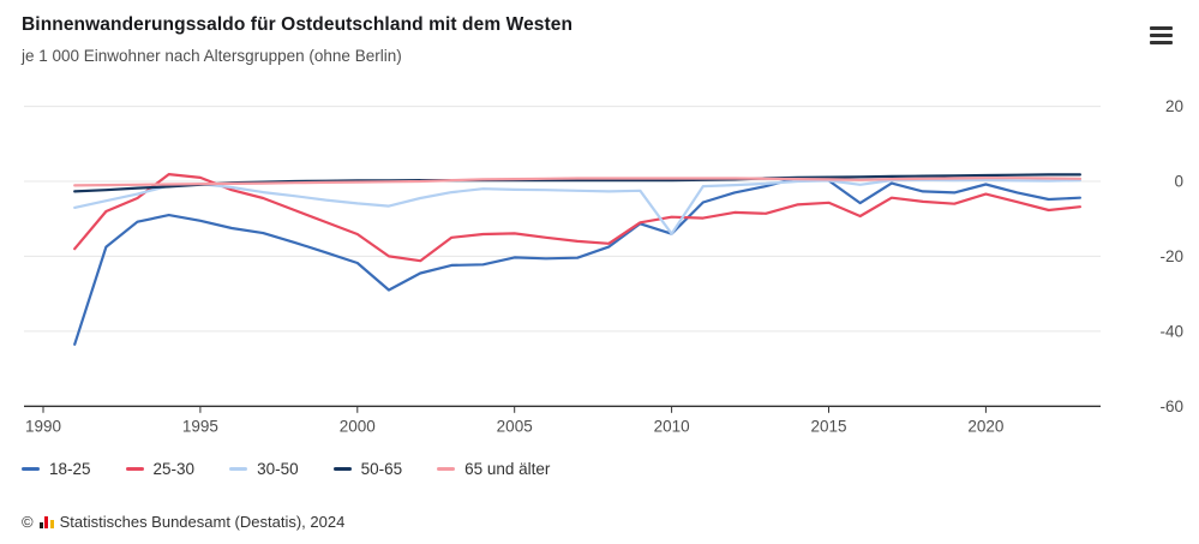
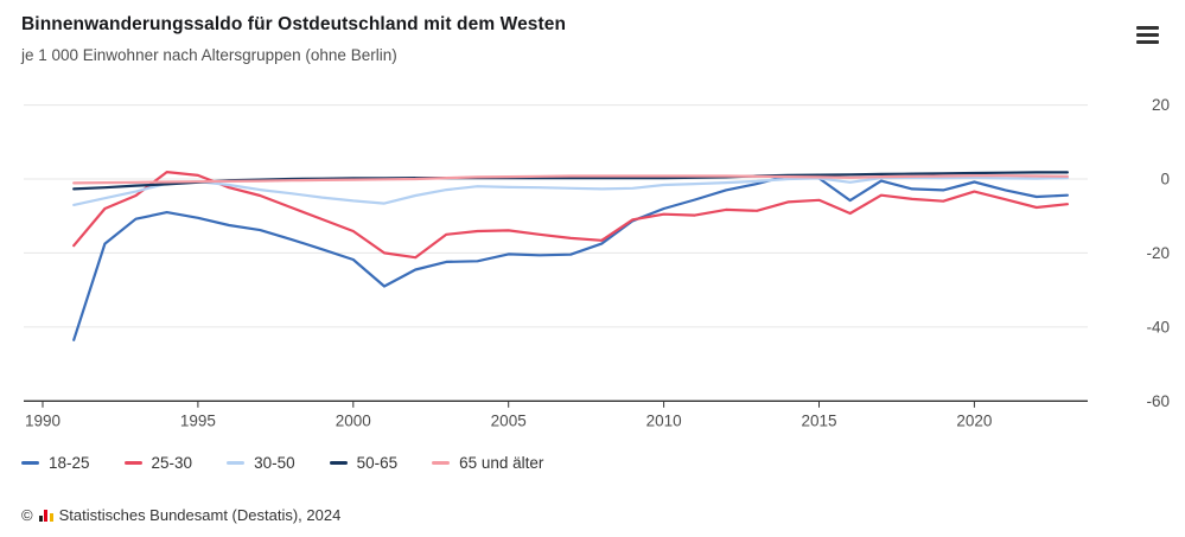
18-25/2010: -14 -> -8
30-50/2010: -14 -> -2
